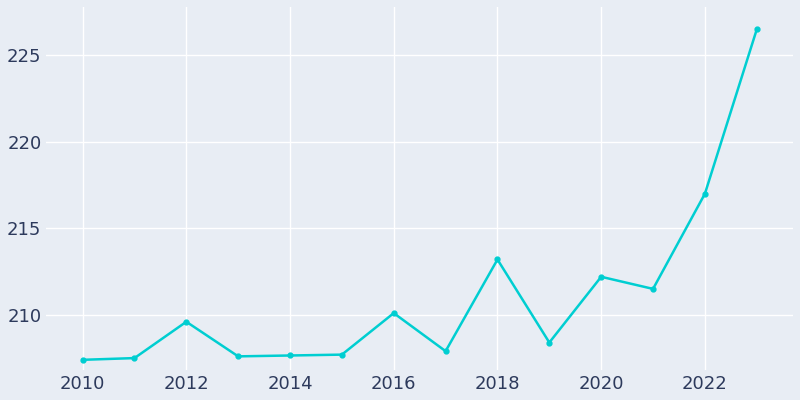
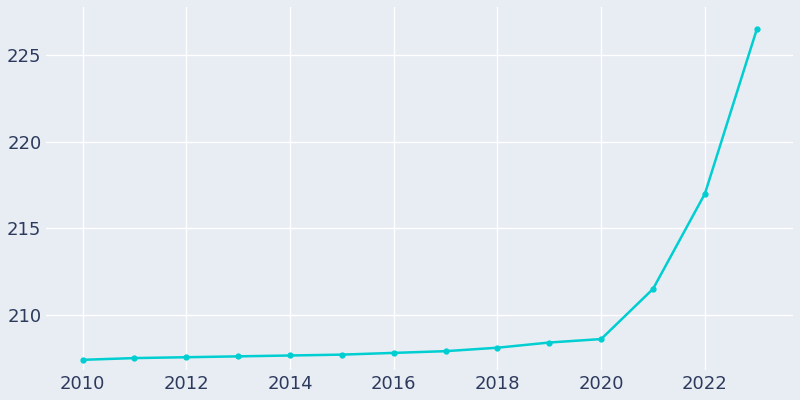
2012: 209.6 -> 207.6
2016: 210.1 -> 207.8
2018: 213.2 -> 208.1
2020: 212.2 -> 208.6
